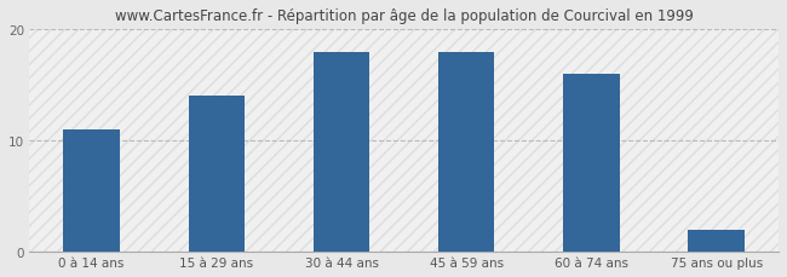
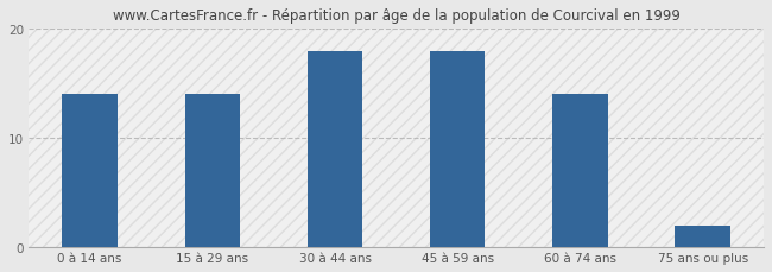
0 à 14 ans: 11 -> 14
60 à 74 ans: 16 -> 14
